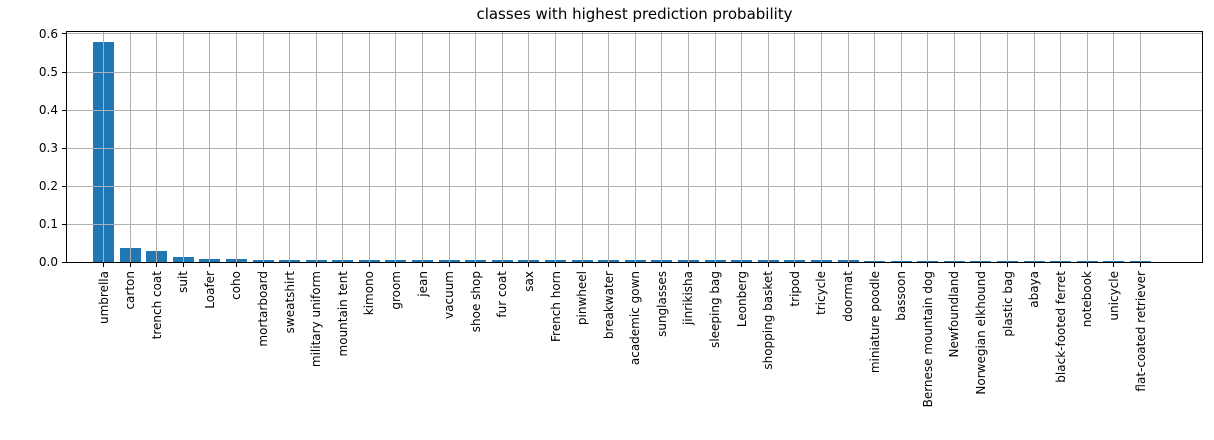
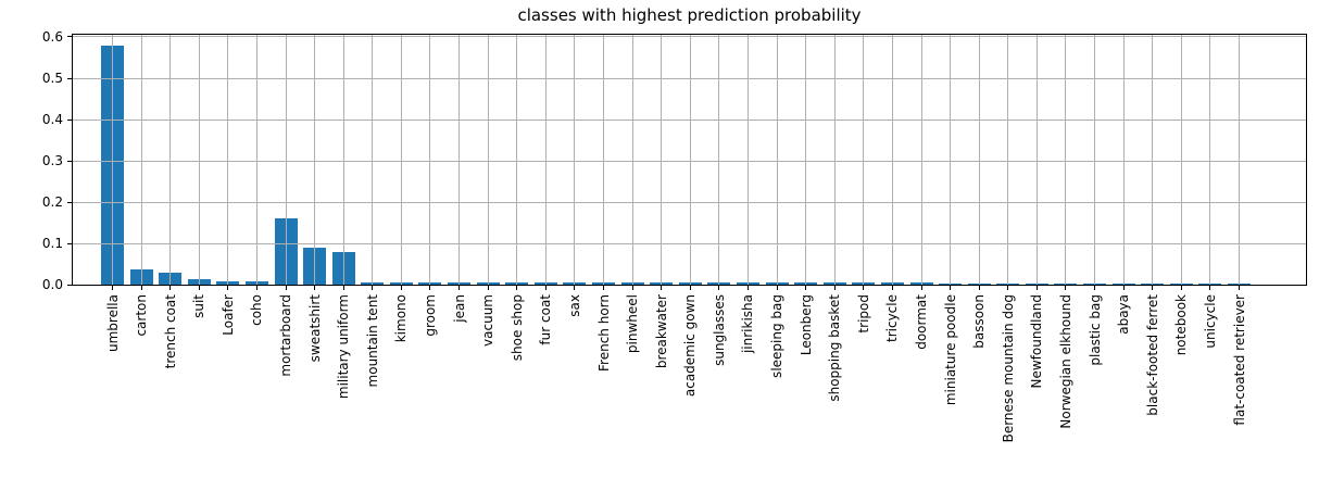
mortarboard: 0.01 -> 0.16
sweatshirt: 0.01 -> 0.09
military uniform: 0.01 -> 0.08
